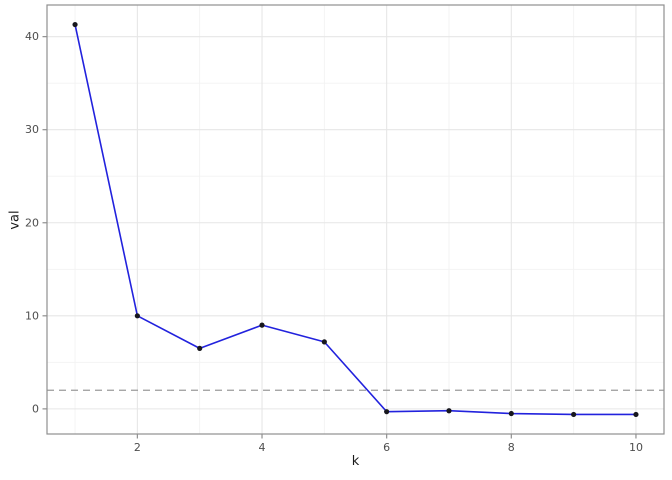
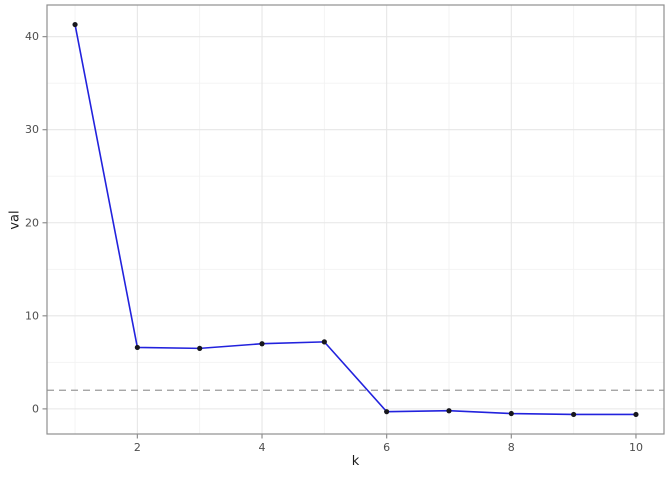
2: 10 -> 7
4: 9 -> 7
